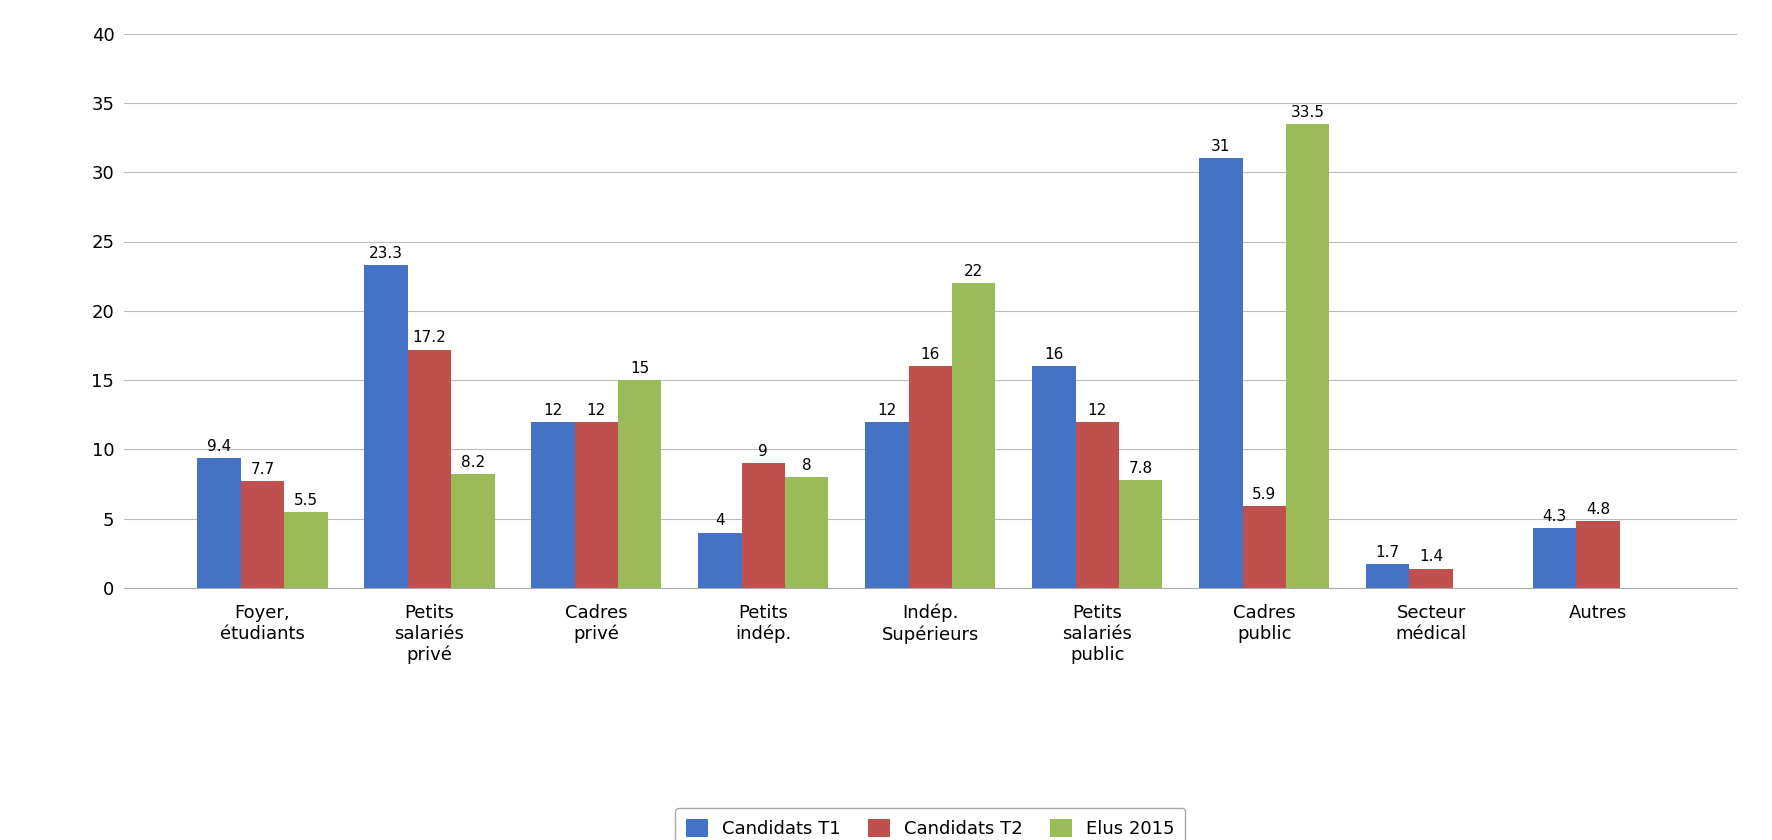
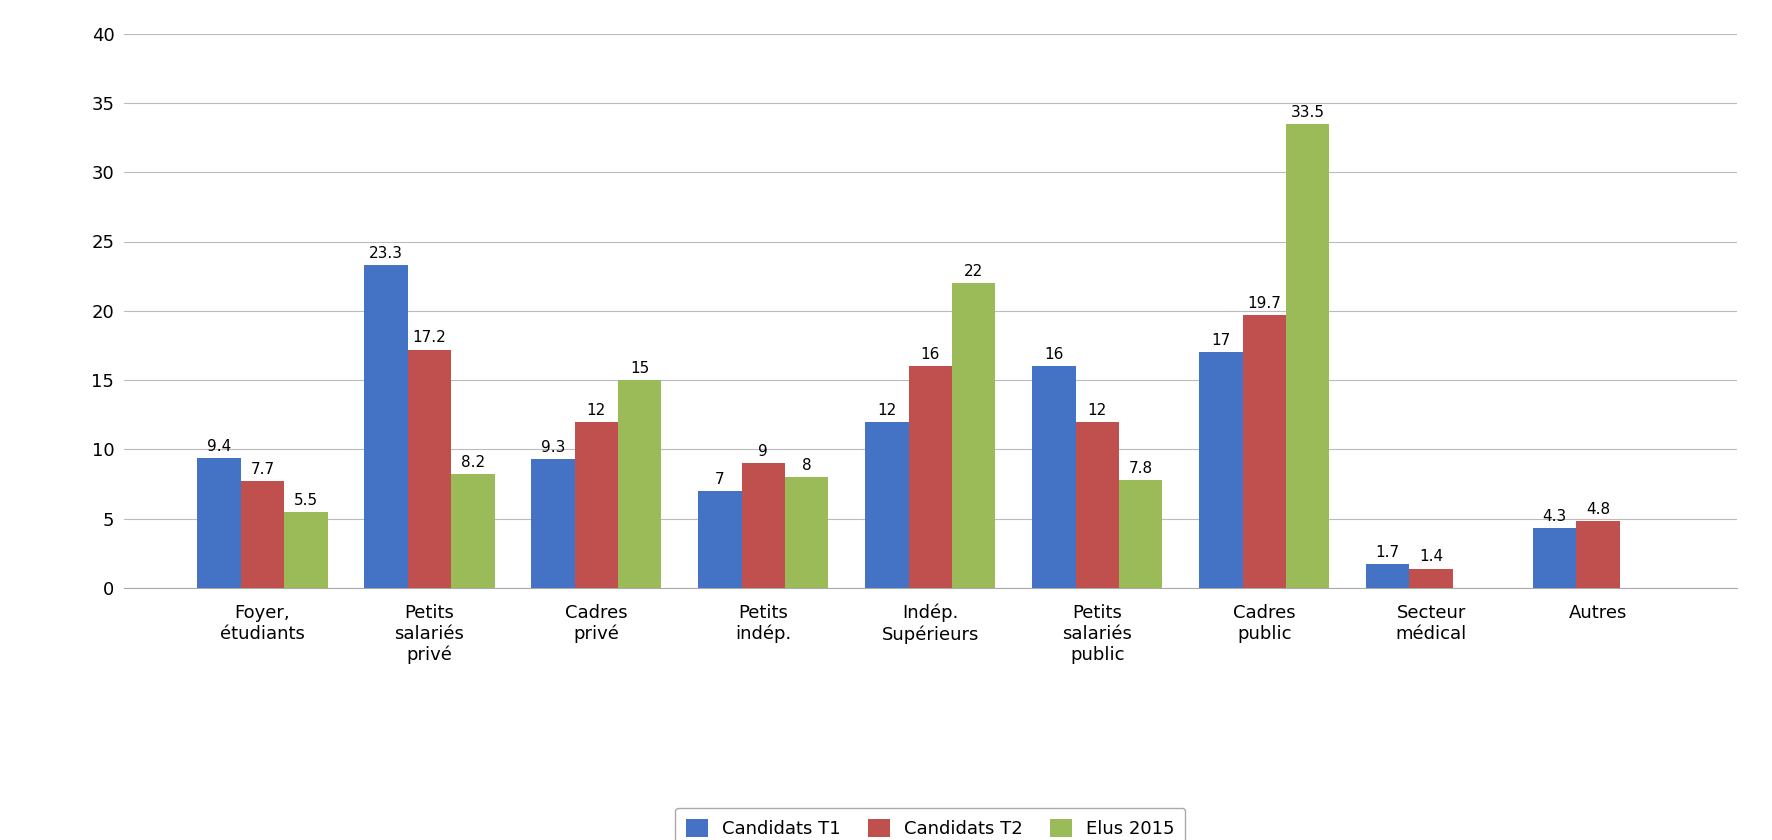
Candidats T1/Cadres privé: 12 -> 9.3
Candidats T1/Petits indép.: 4 -> 7
Candidats T1/Cadres public: 31 -> 17
Candidats T2/Cadres public: 5.9 -> 19.7
